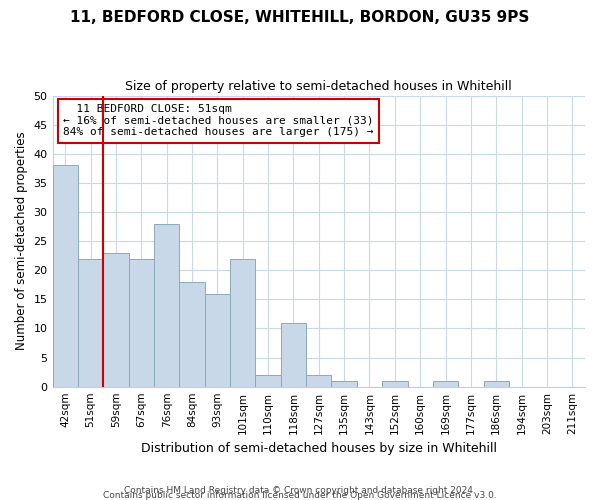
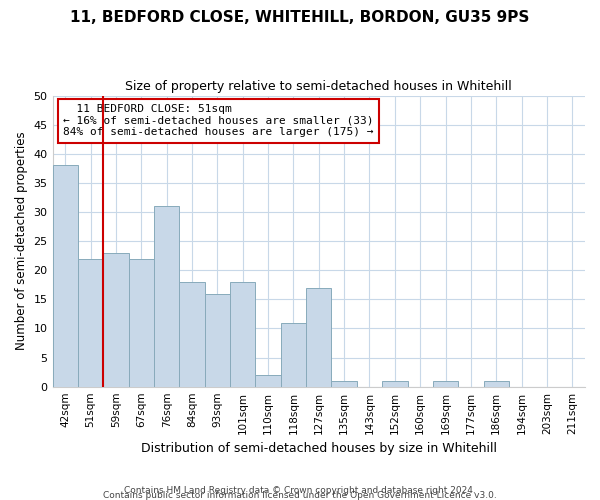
76sqm: 28 -> 31
101sqm: 22 -> 18
127sqm: 2 -> 17
